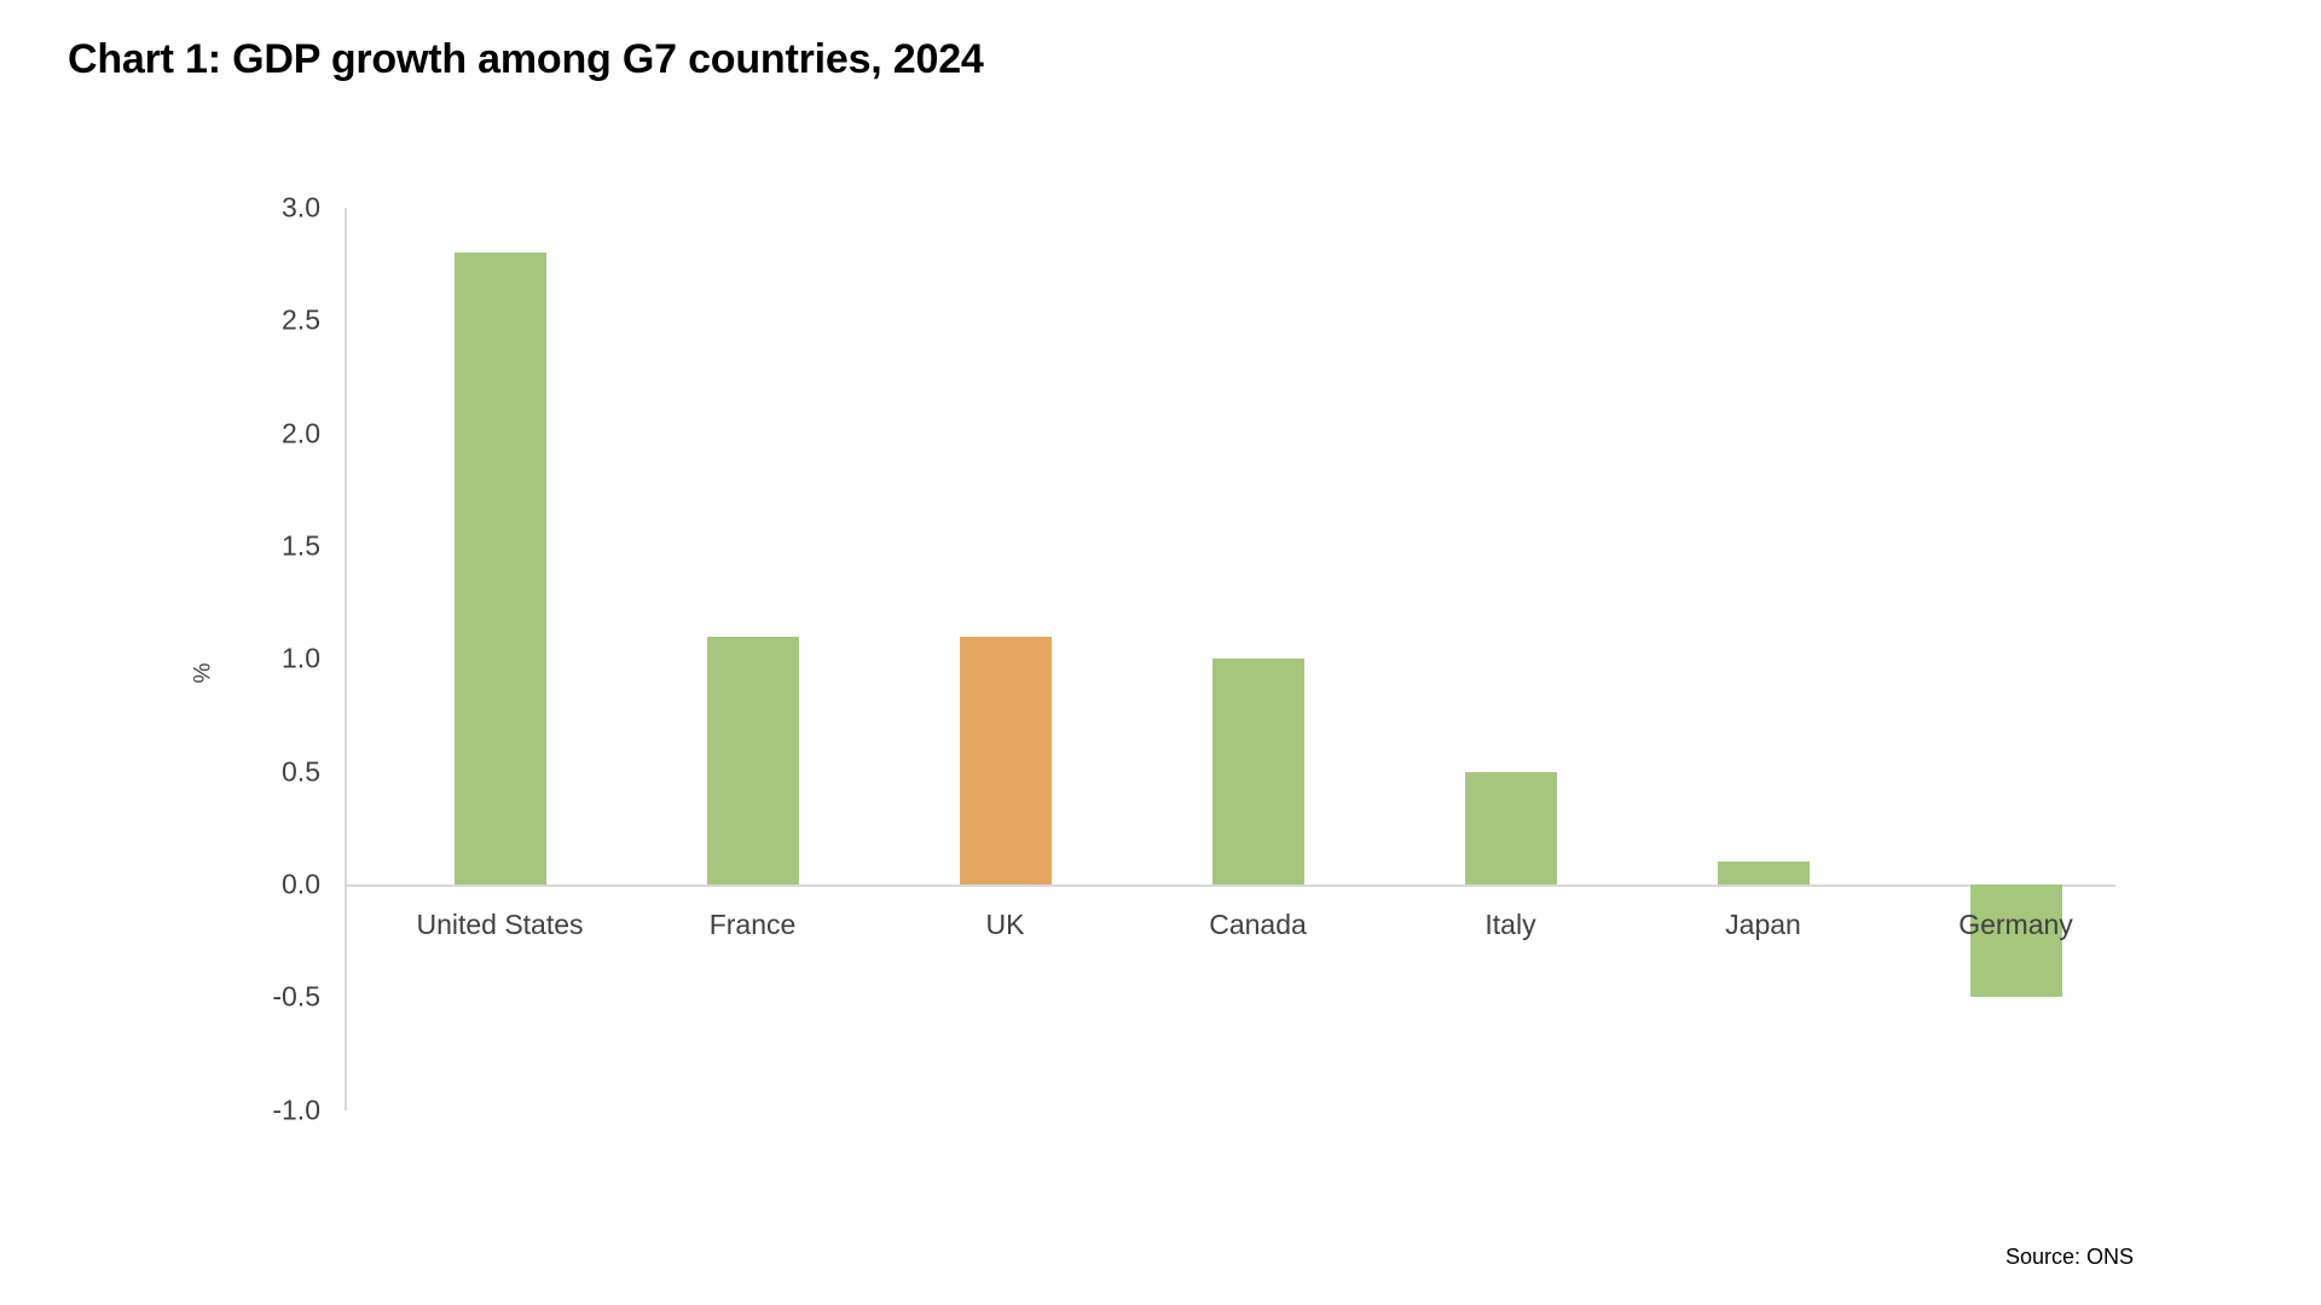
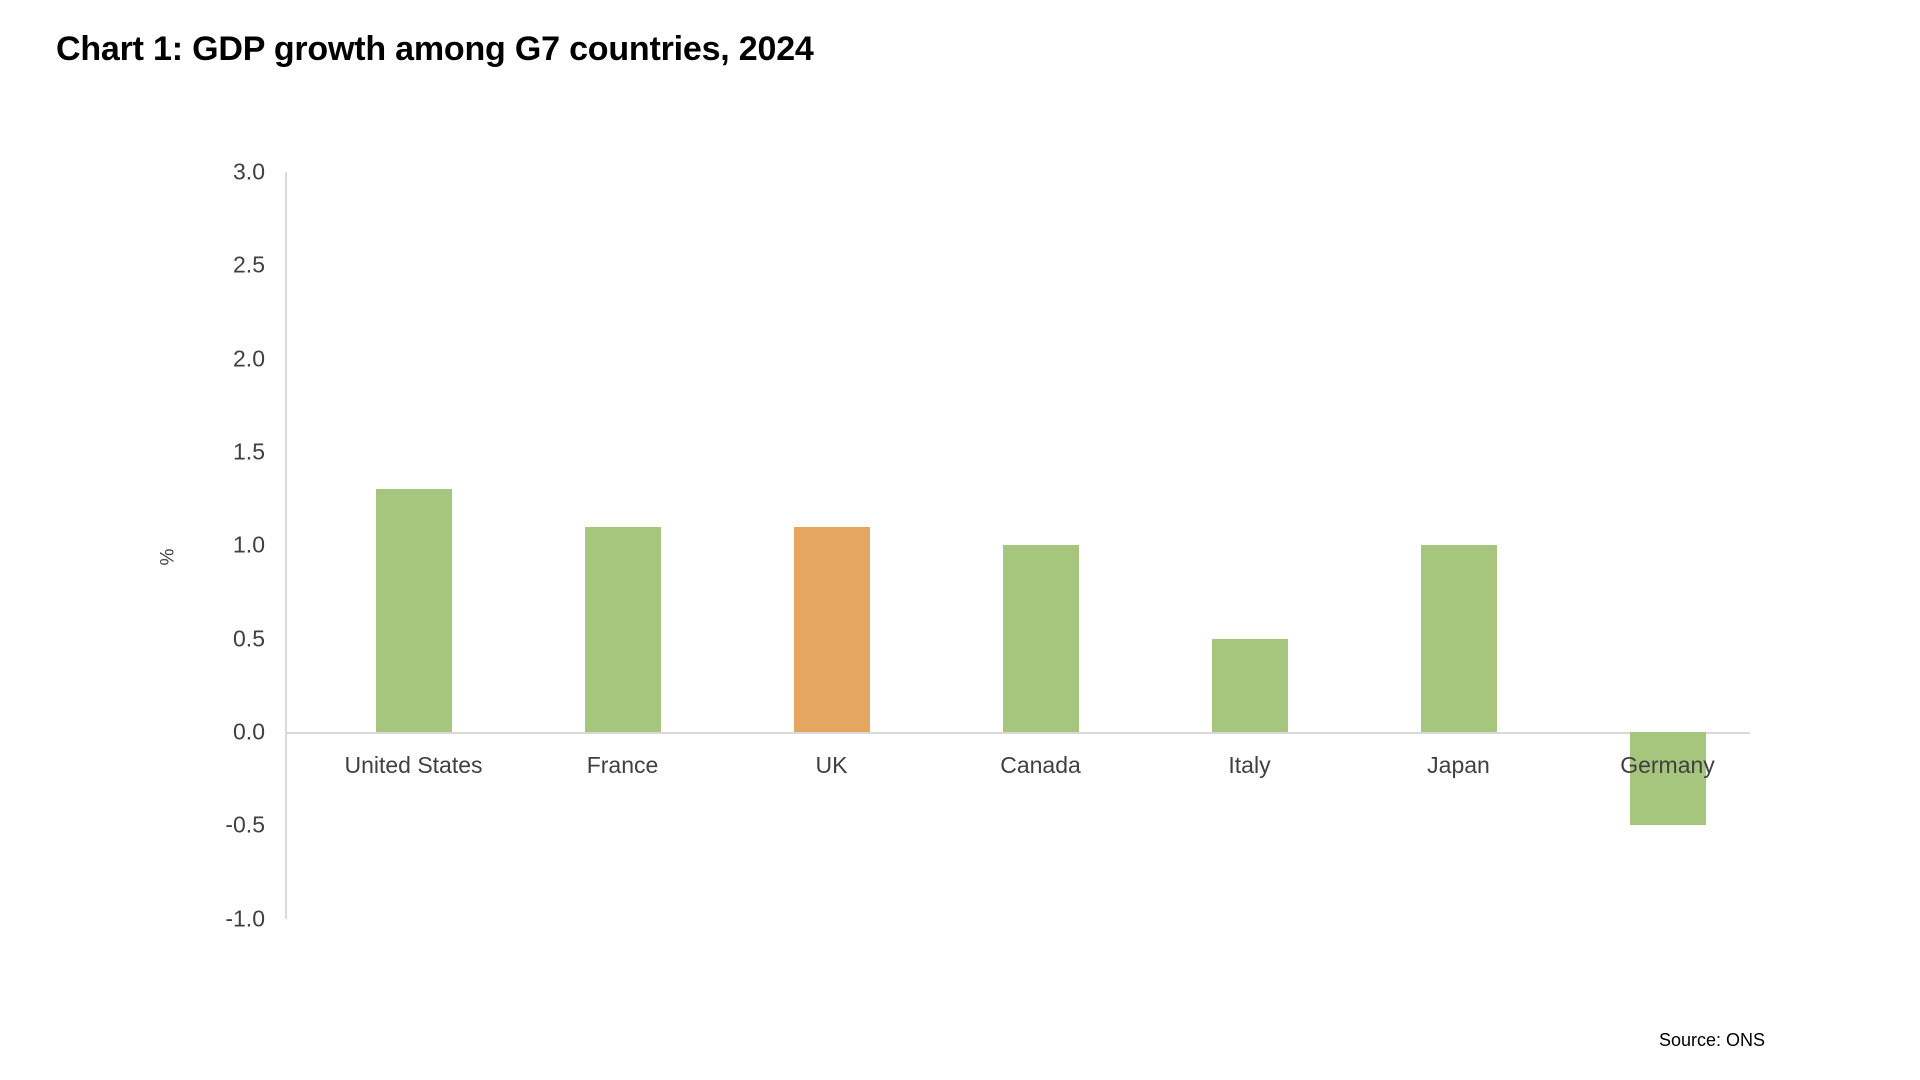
United States: 2.8 -> 1.3
Japan: 0.1 -> 1.0
